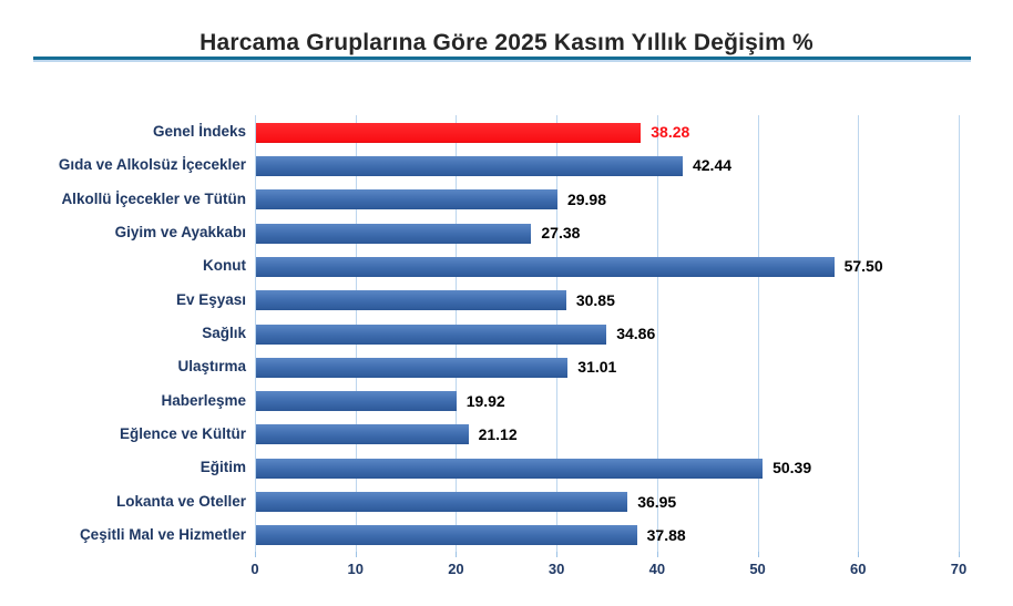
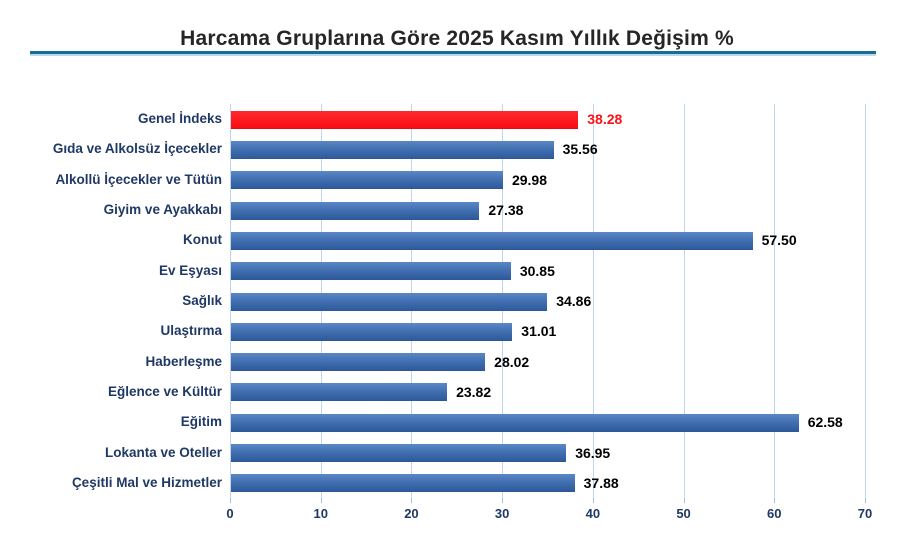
Gıda ve Alkolsüz İçecekler: 42.44 -> 35.56
Haberleşme: 19.92 -> 28.02
Eğlence ve Kültür: 21.12 -> 23.82
Eğitim: 50.39 -> 62.58
